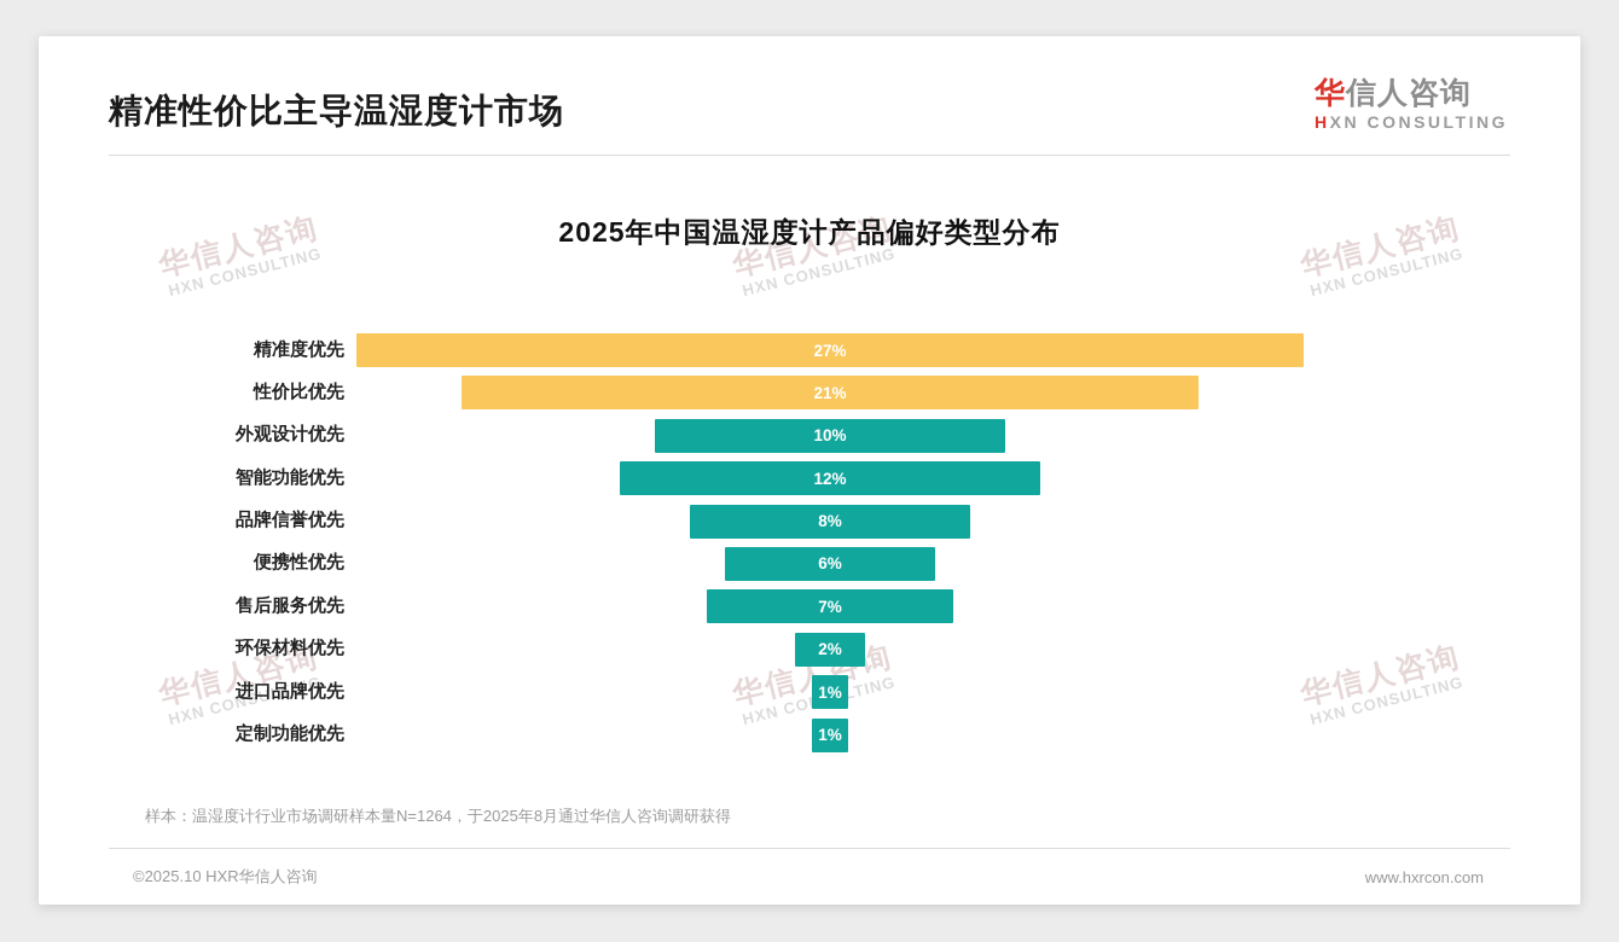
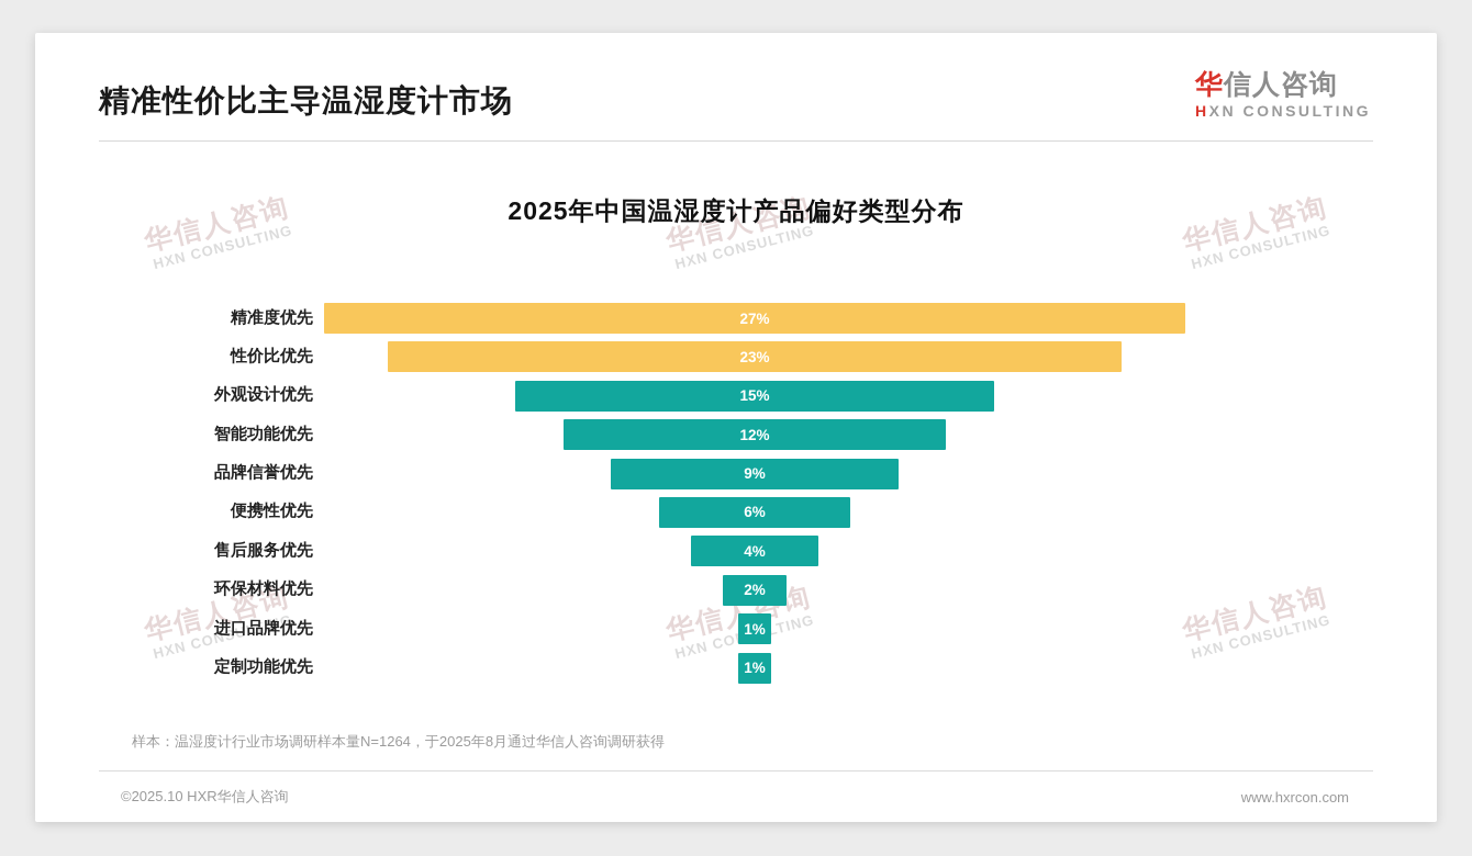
性价比优先: 21% -> 23%
外观设计优先: 10% -> 15%
品牌信誉优先: 8% -> 9%
售后服务优先: 7% -> 4%
